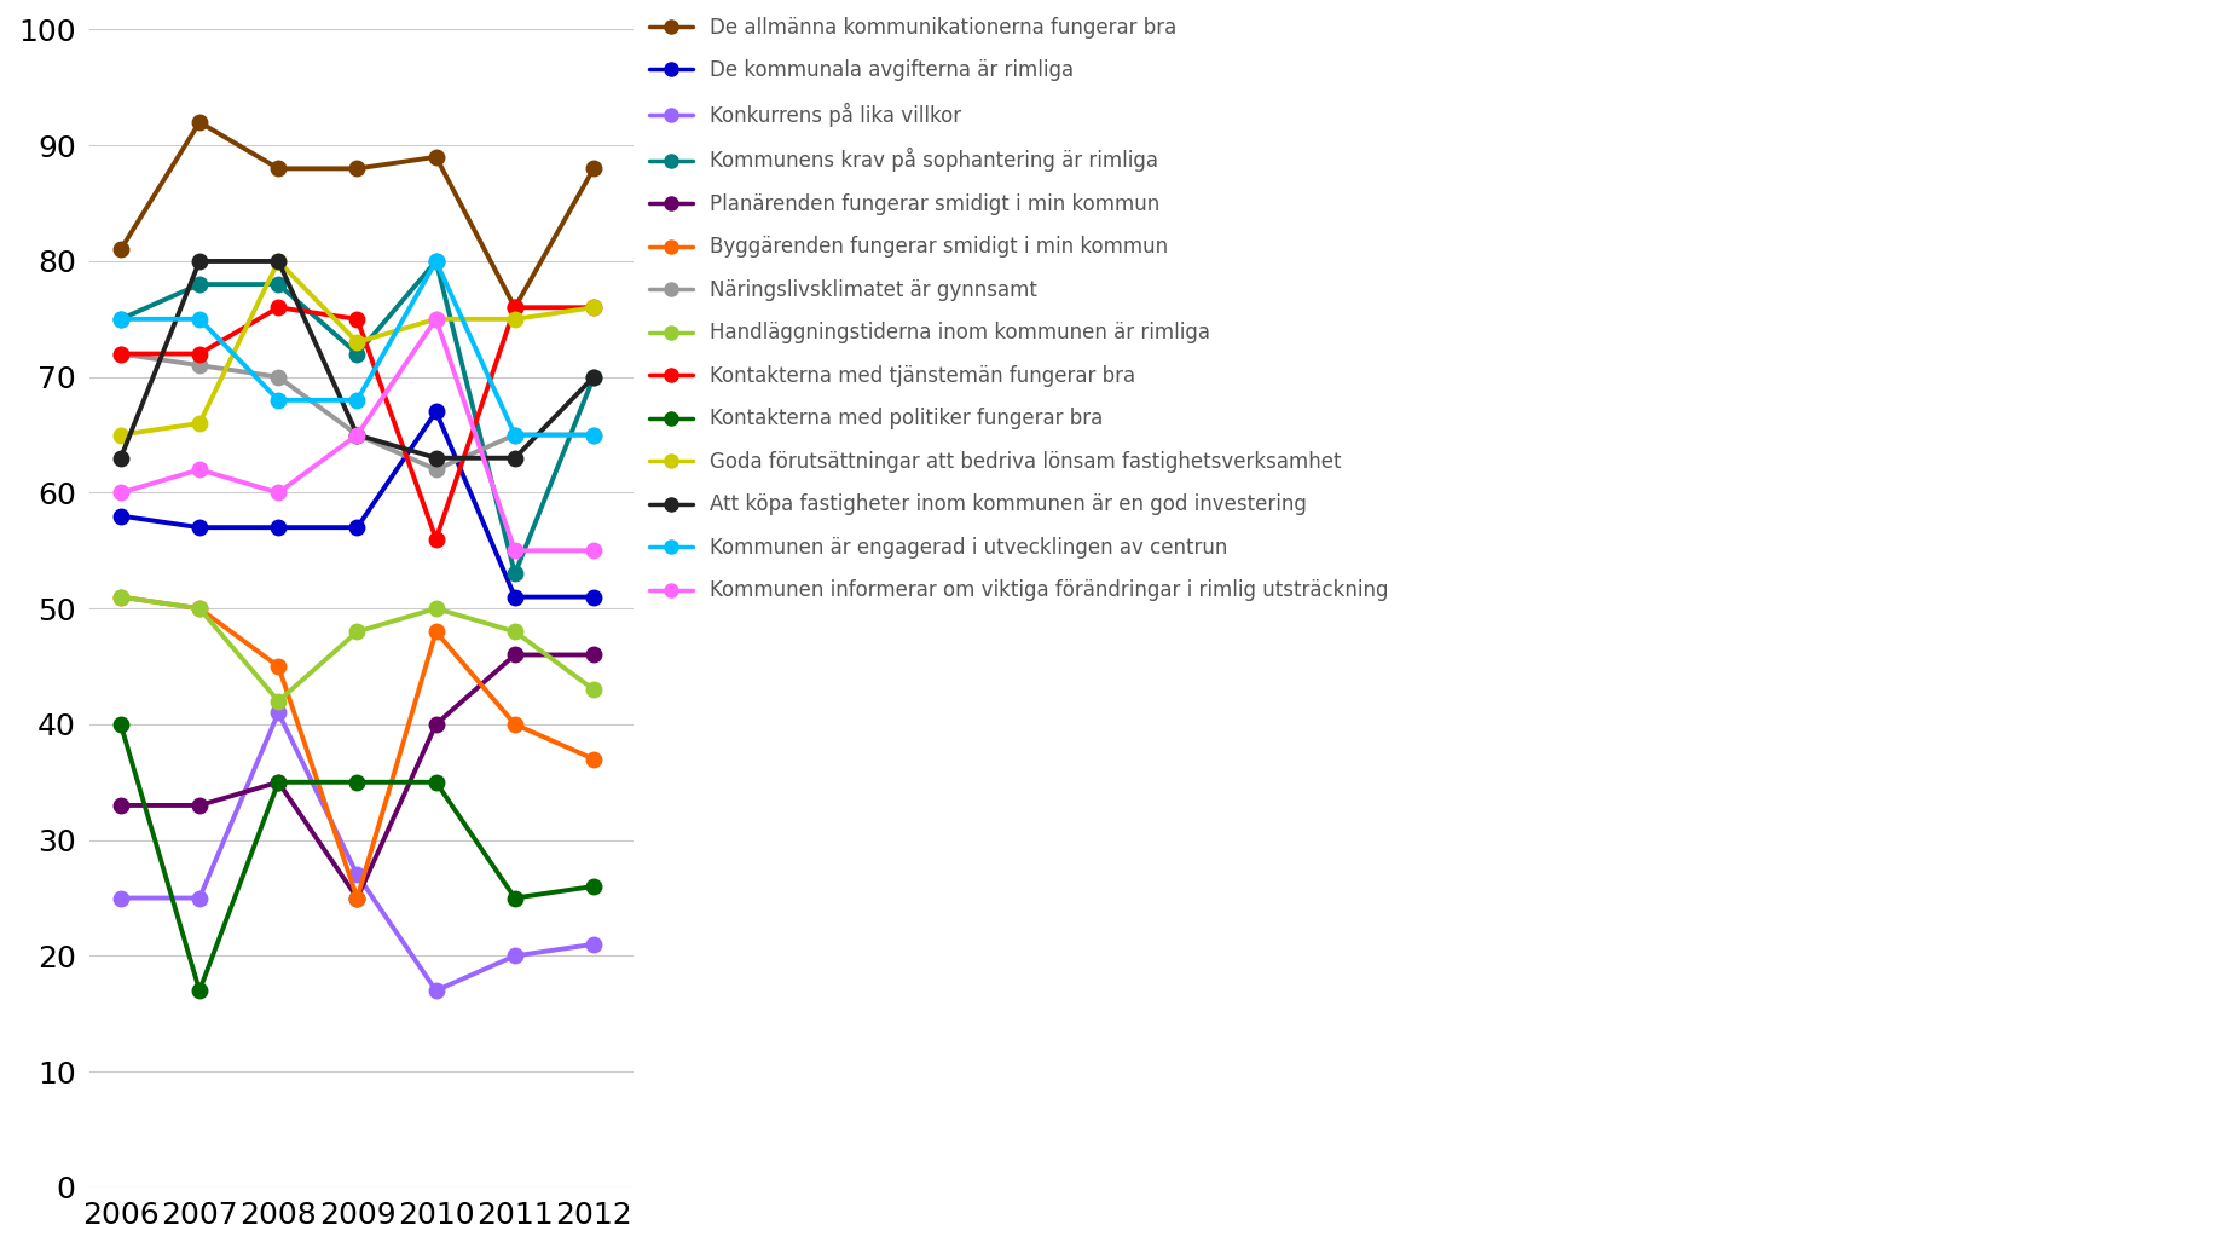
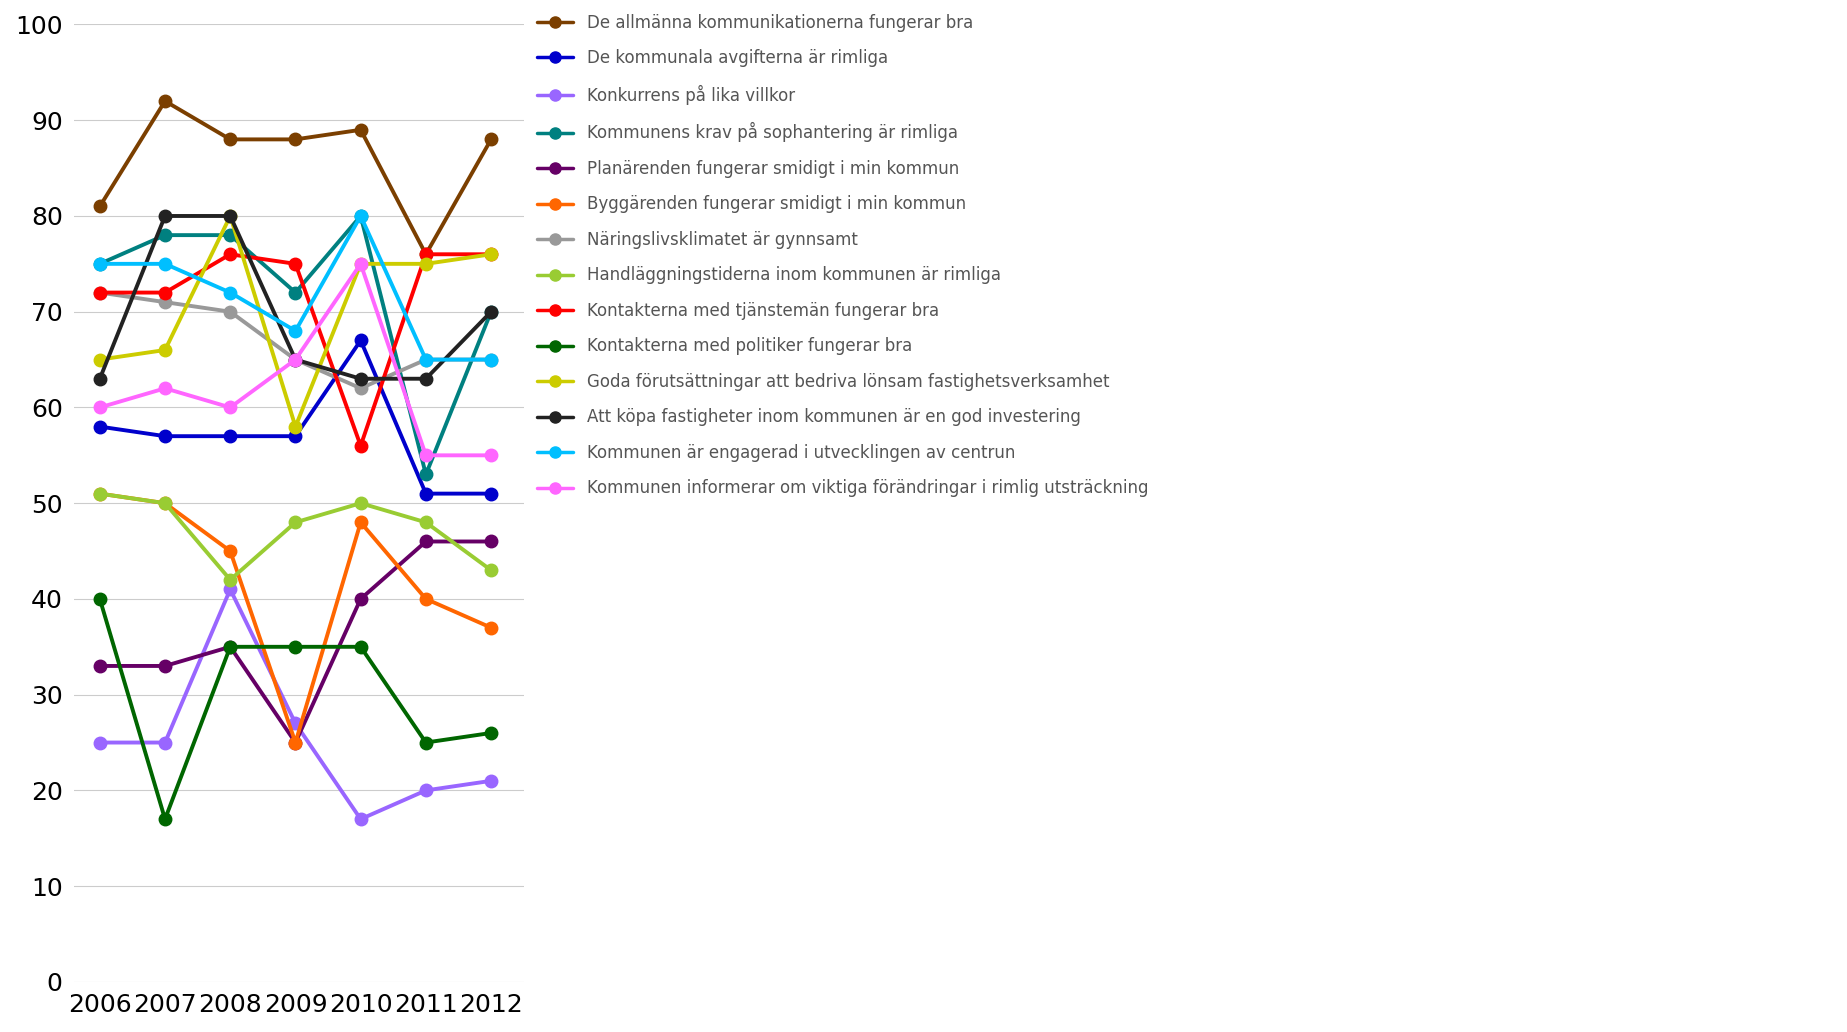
Kommunen är engagerad i utvecklingen av centrun/2008: 68 -> 72
Goda förutsättningar att bedriva lönsam fastighetsverksamhet/2009: 73 -> 58
